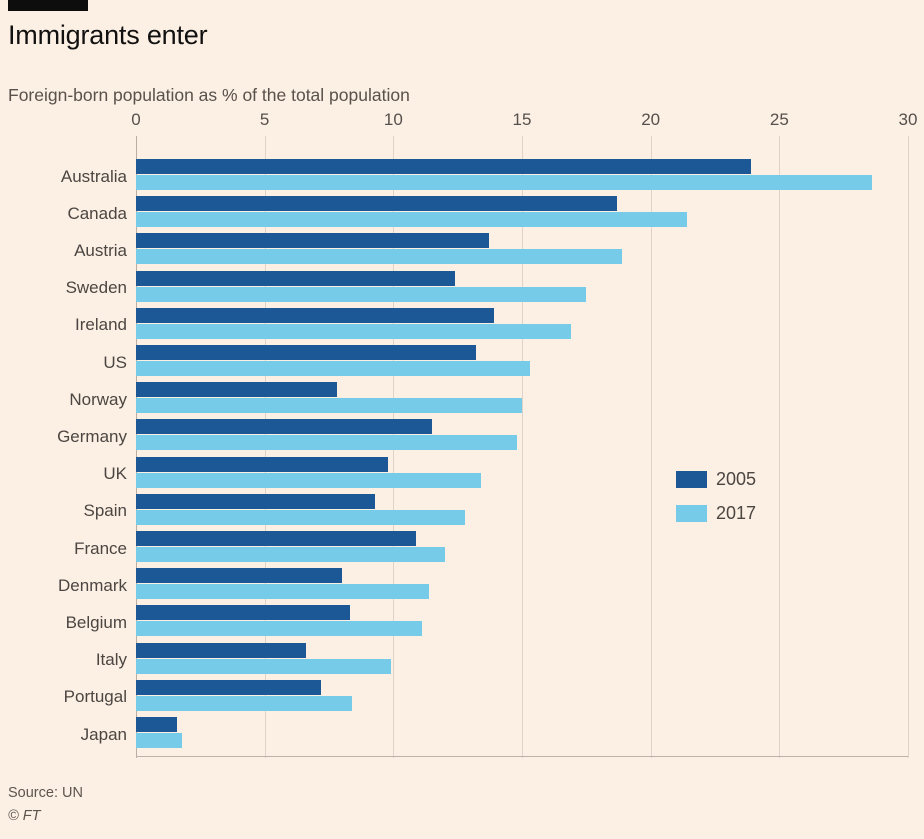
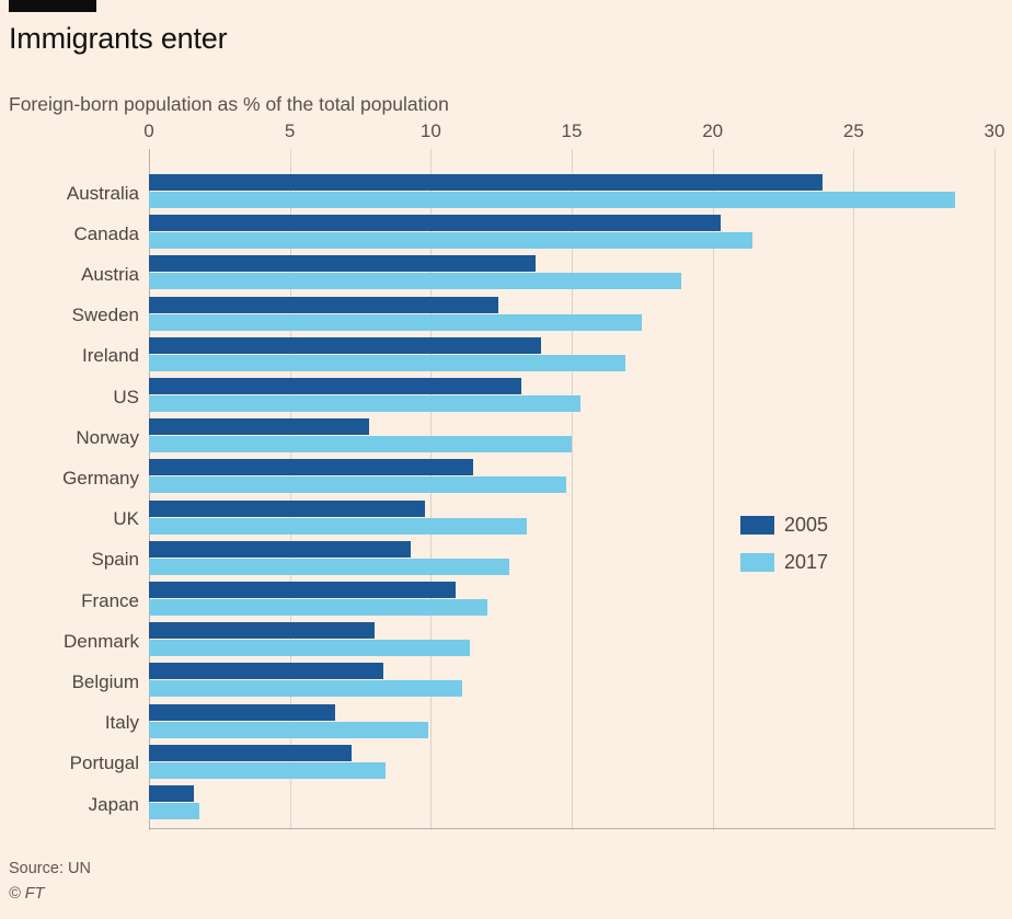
2005/Canada: 18.7 -> 20.3
